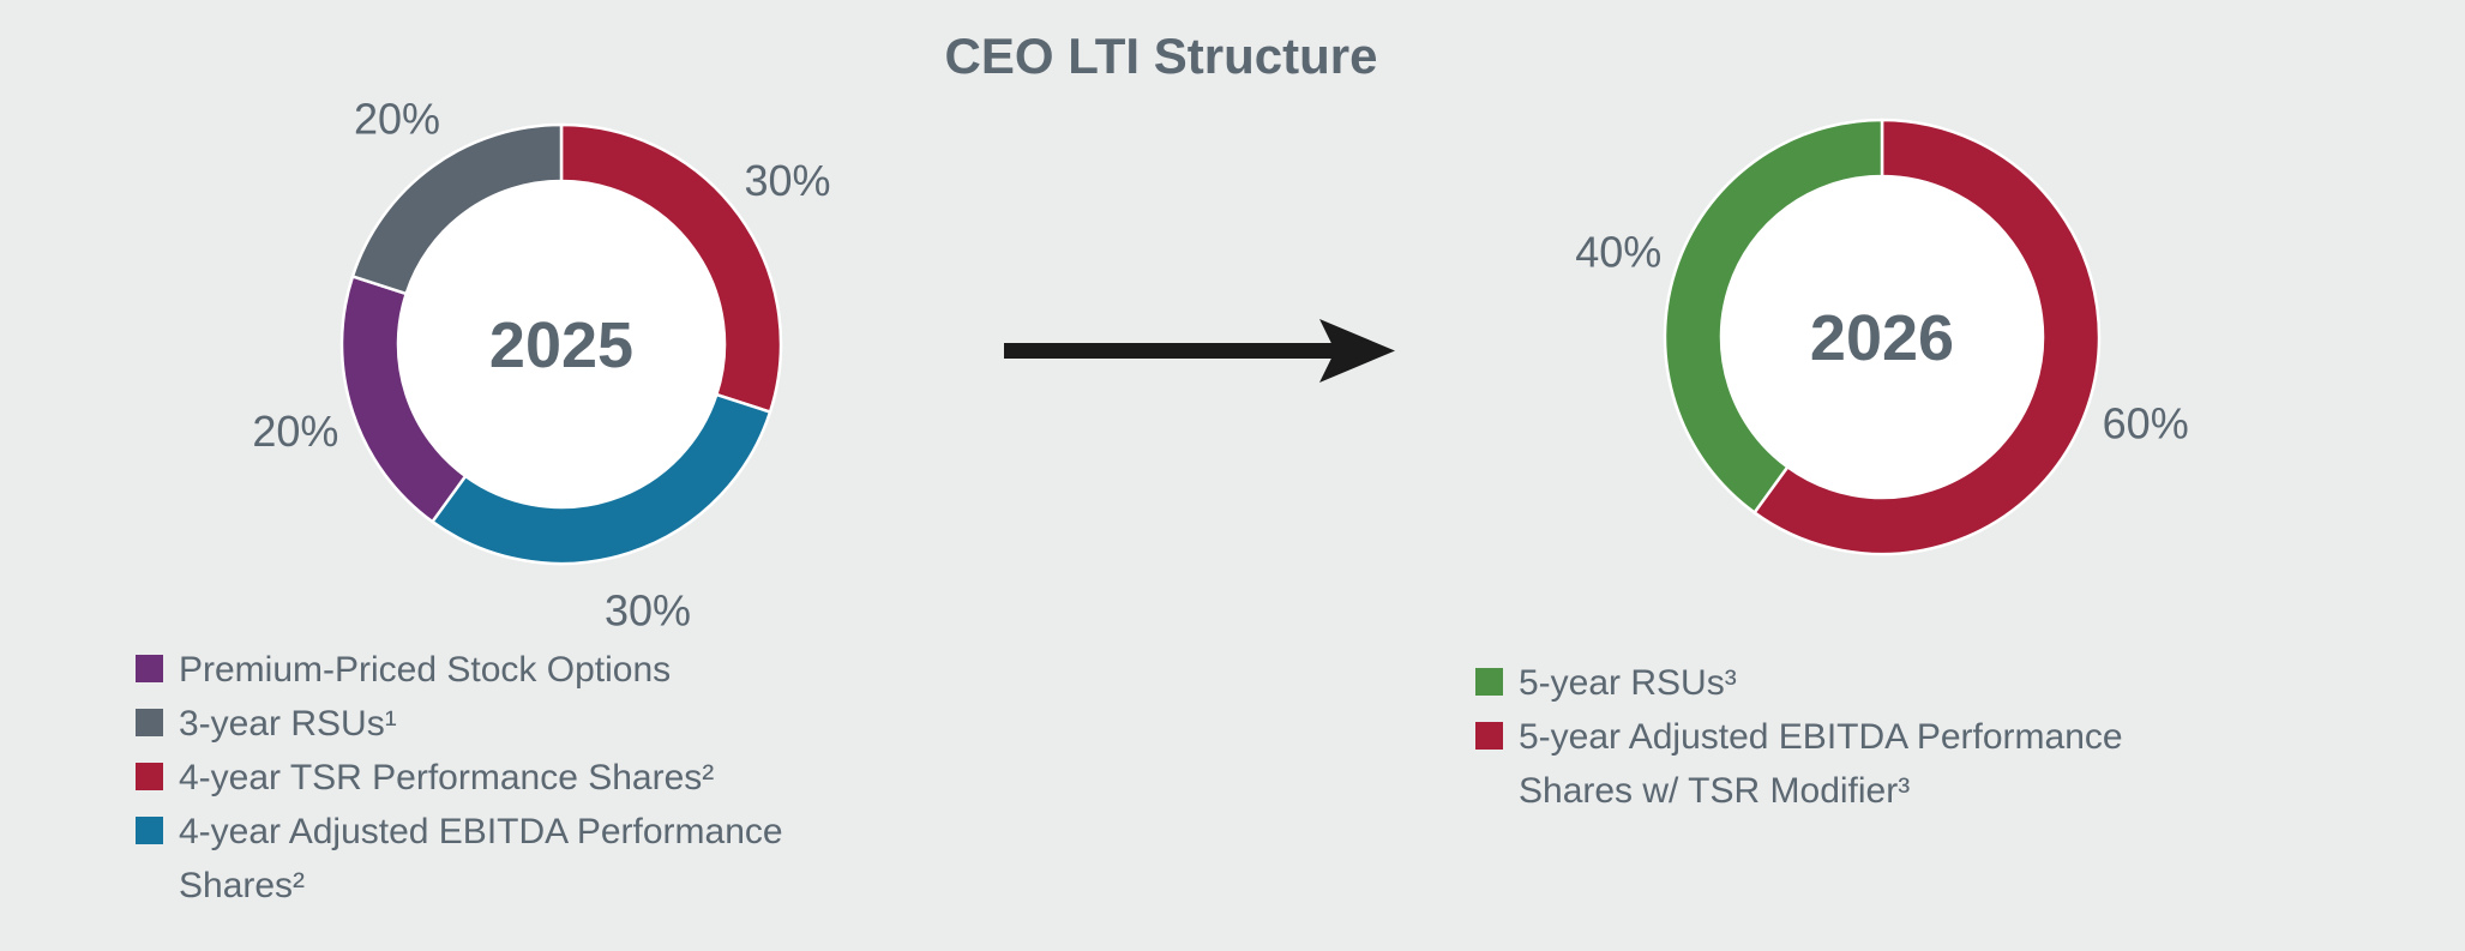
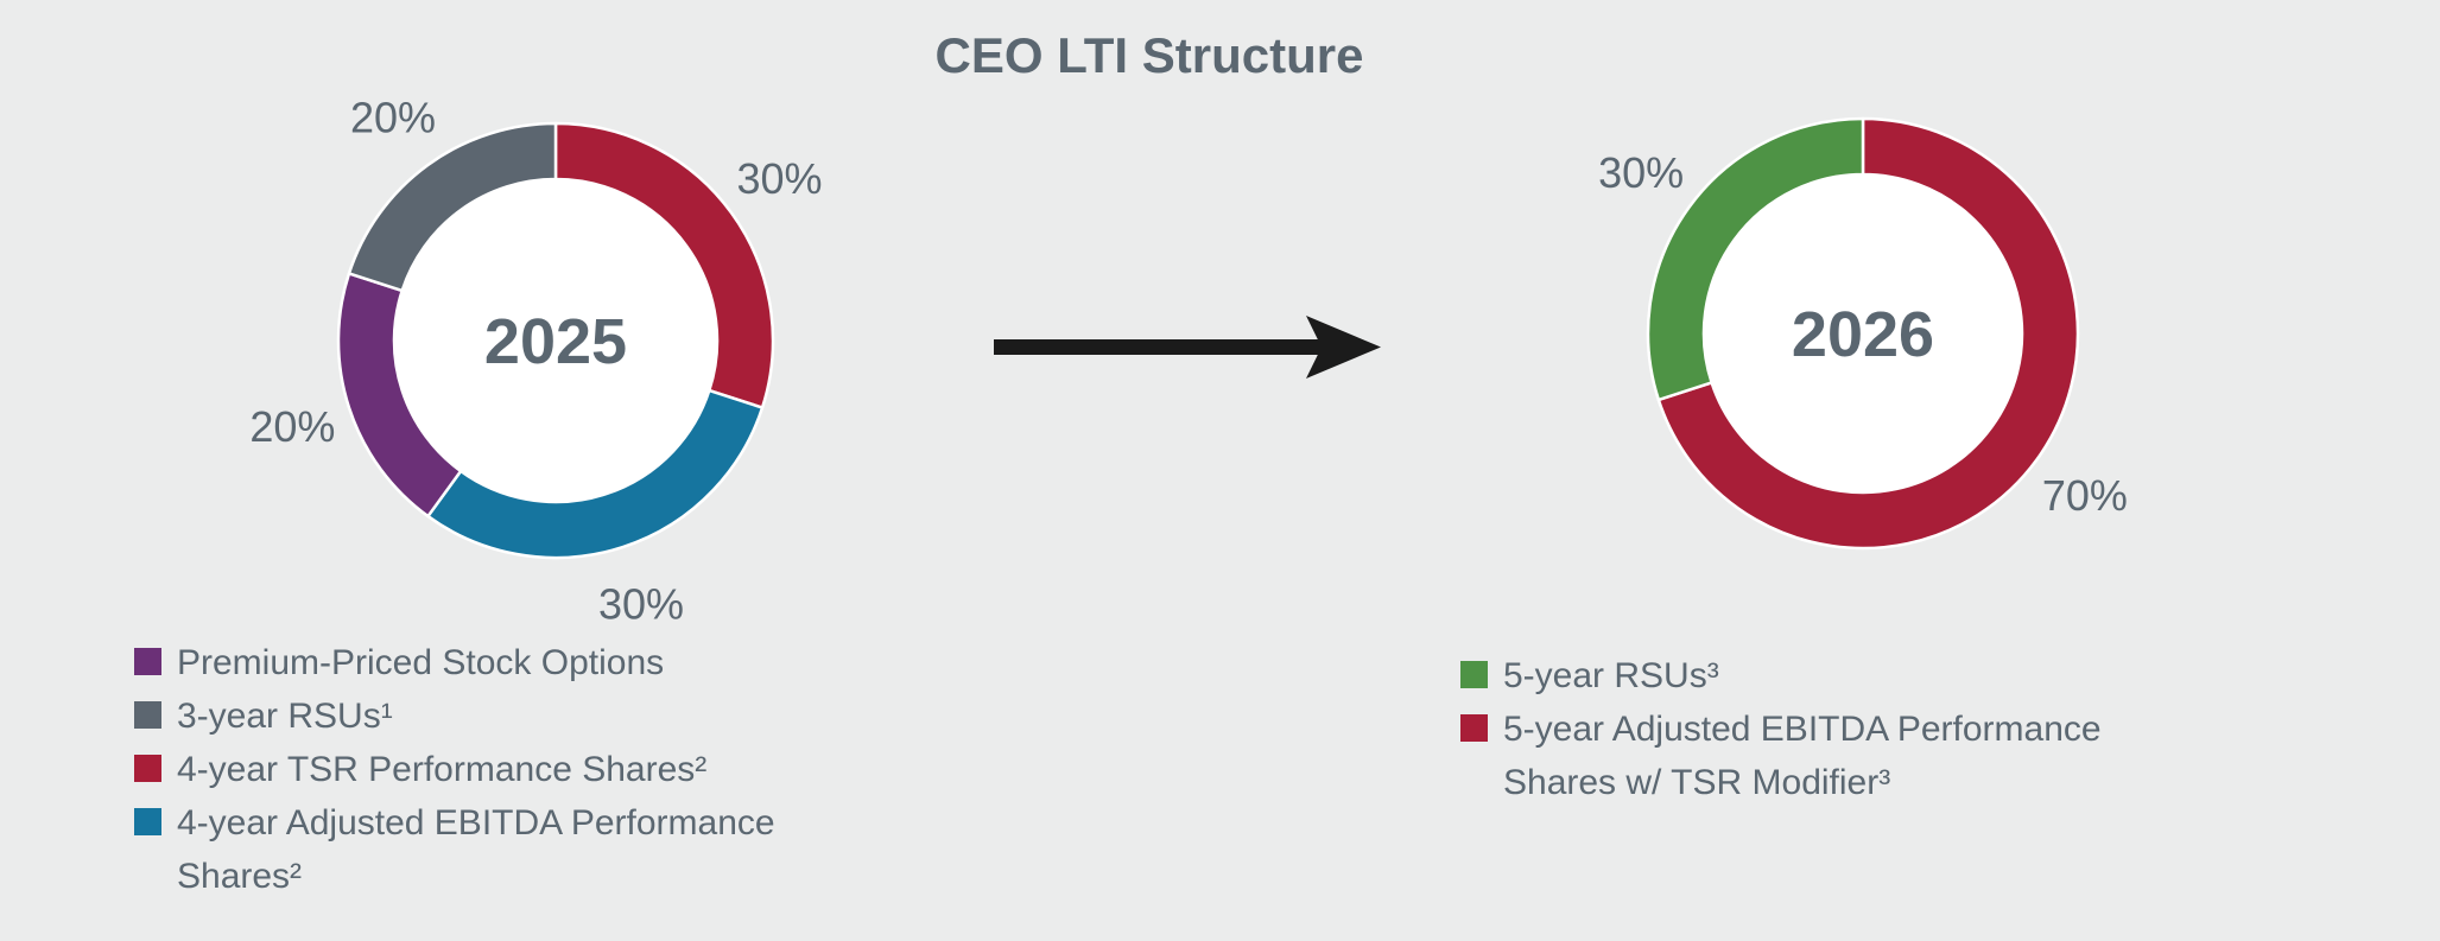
2026/5-year Adjusted EBITDA Performance Shares w/ TSR Modifier³: 60% -> 70%
2026/5-year RSUs³: 40% -> 30%
